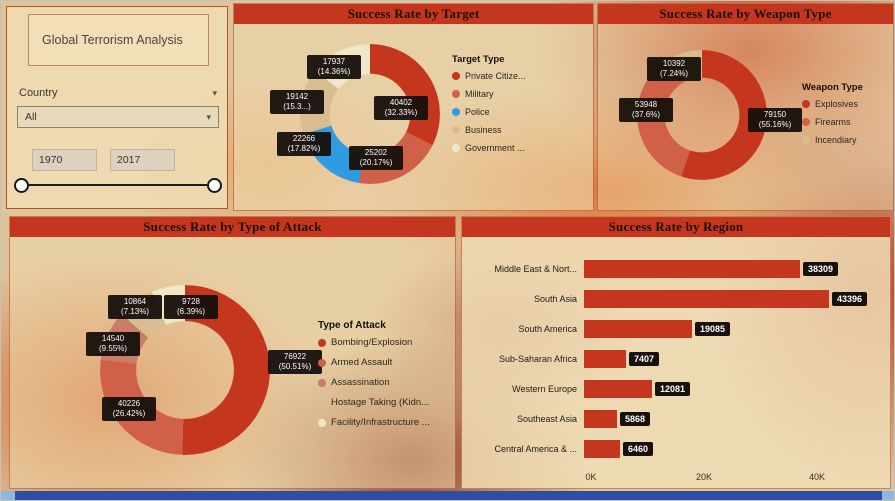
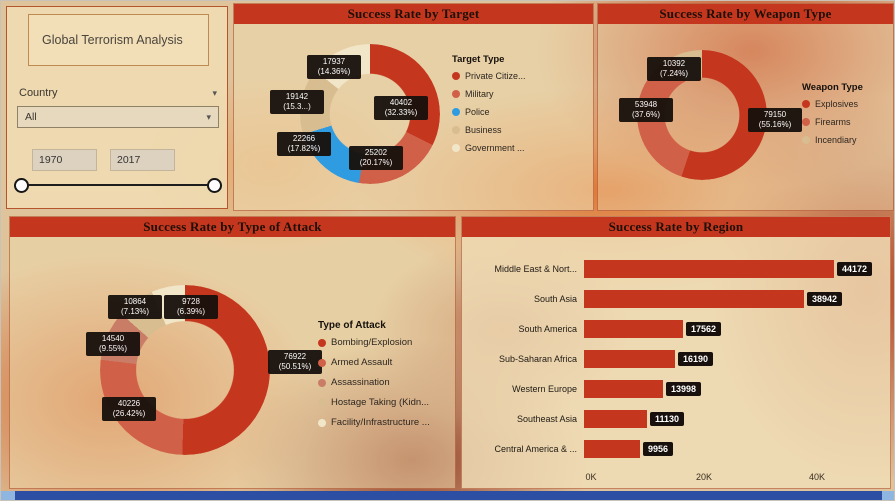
Success Rate by Region/Middle East & Nort...: 38309 -> 44172
Success Rate by Region/South Asia: 43396 -> 38942
Success Rate by Region/South America: 19085 -> 17562
Success Rate by Region/Sub-Saharan Africa: 7407 -> 16190
Success Rate by Region/Western Europe: 12081 -> 13998
Success Rate by Region/Southeast Asia: 5868 -> 11130
Success Rate by Region/Central America & ...: 6460 -> 9956
